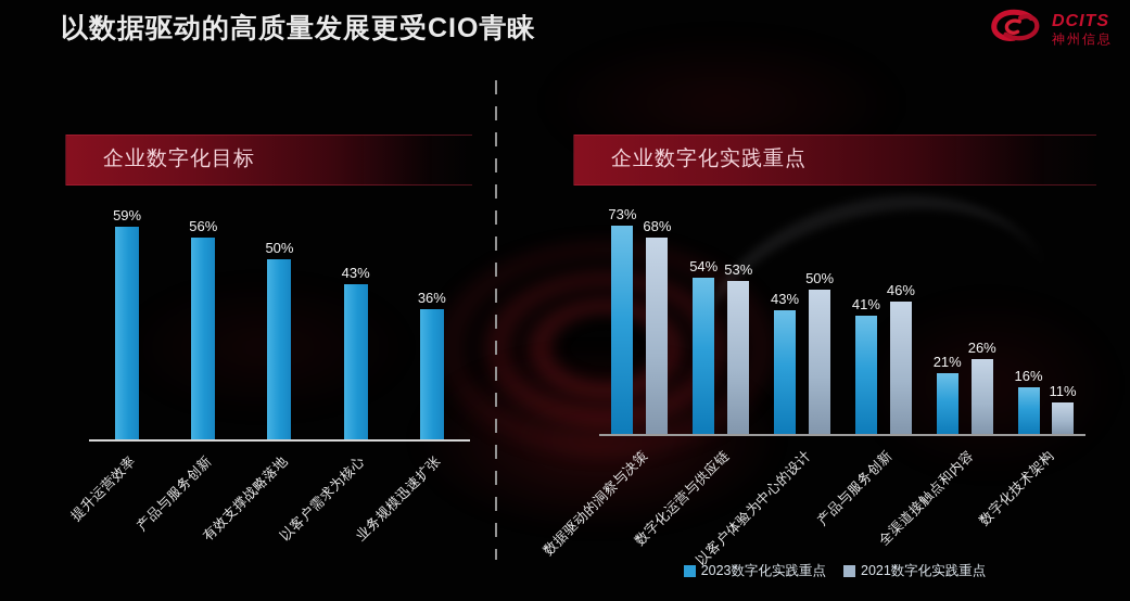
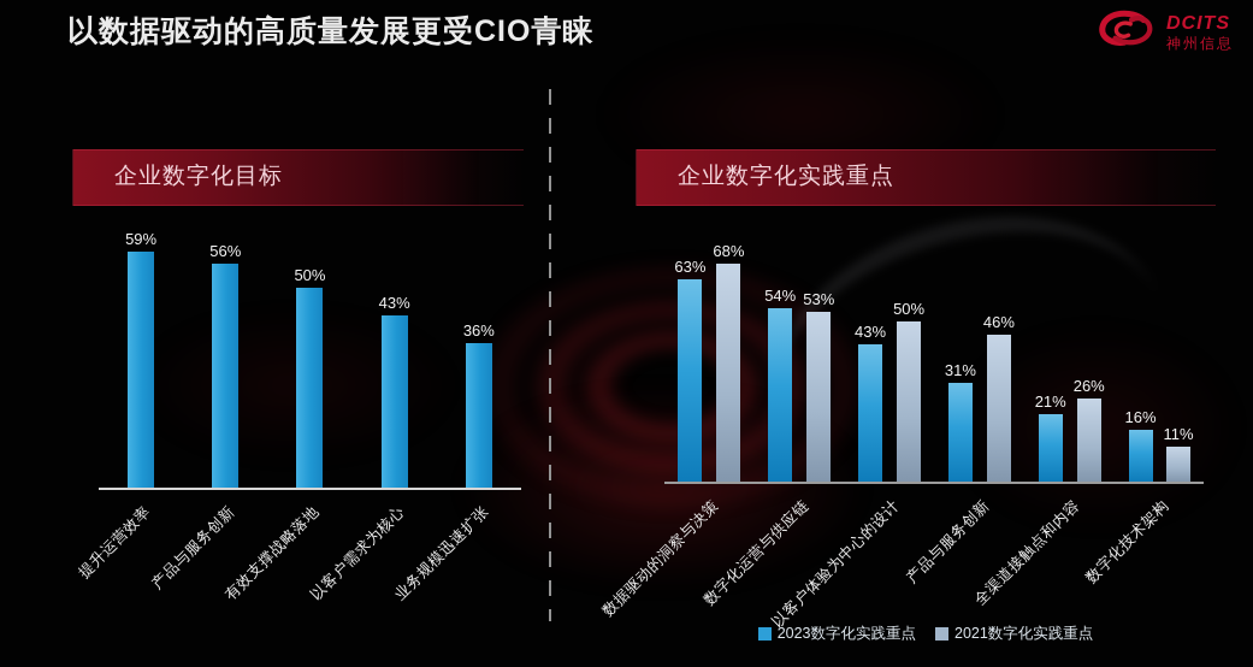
企业数字化实践重点/2023数字化实践重点/数据驱动的洞察与决策: 73% -> 63%
企业数字化实践重点/2023数字化实践重点/产品与服务创新: 41% -> 31%
